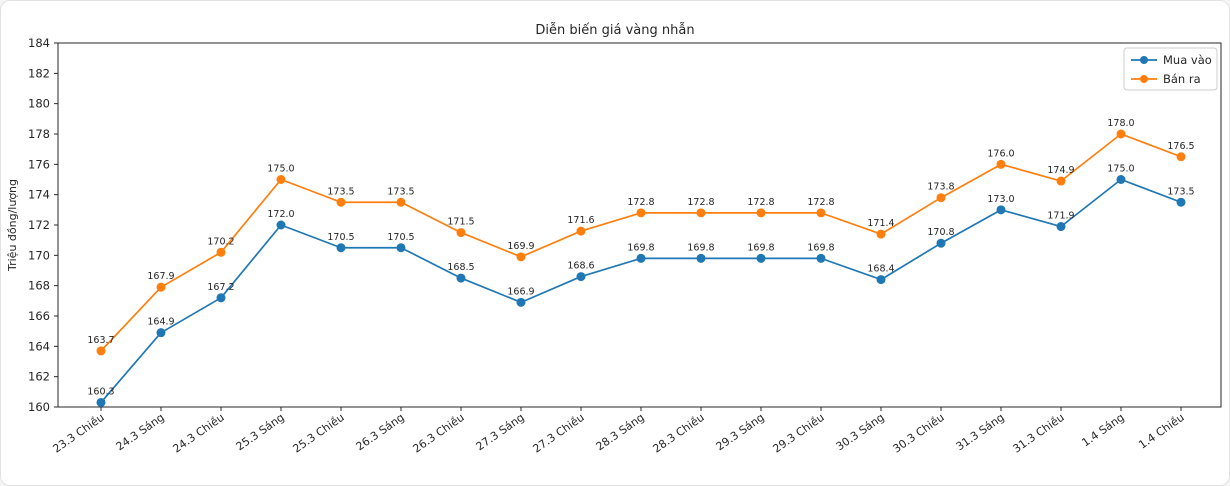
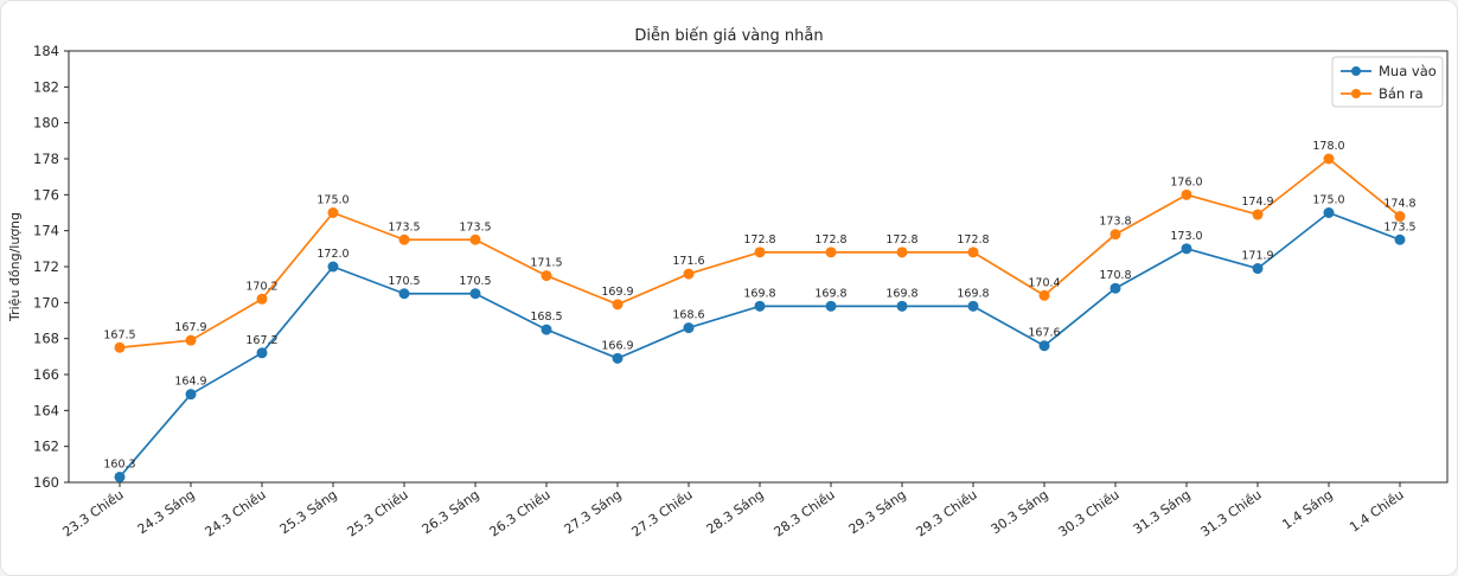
Bán ra/23.3 Chiều: 163.7 -> 167.5
Mua vào/30.3 Sáng: 168.4 -> 167.6
Bán ra/30.3 Sáng: 171.4 -> 170.4
Bán ra/1.4 Chiều: 176.5 -> 174.8
